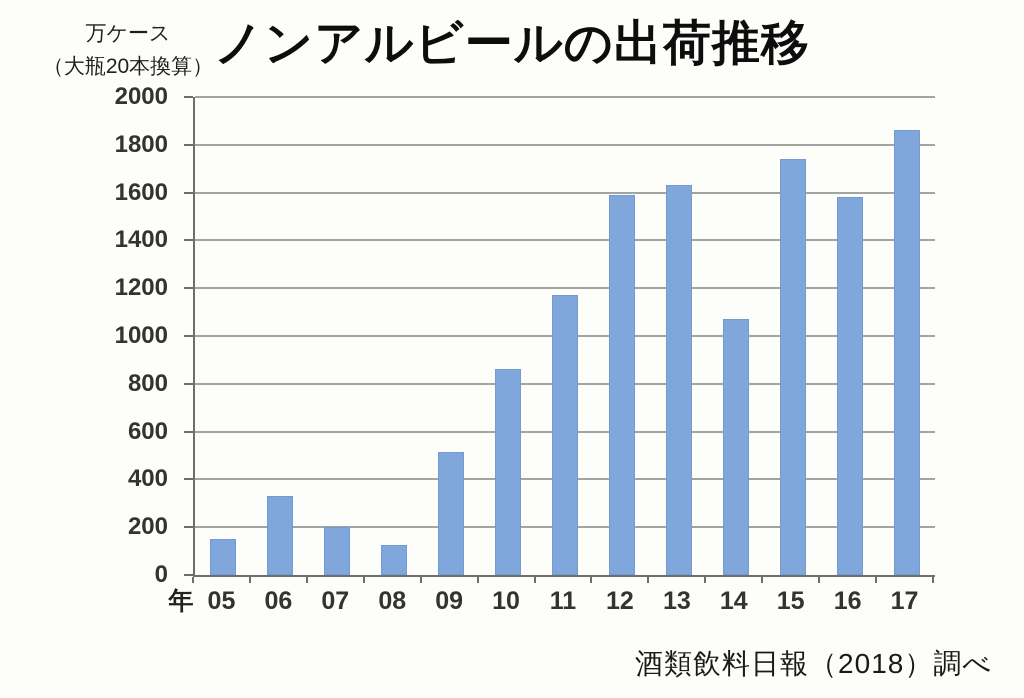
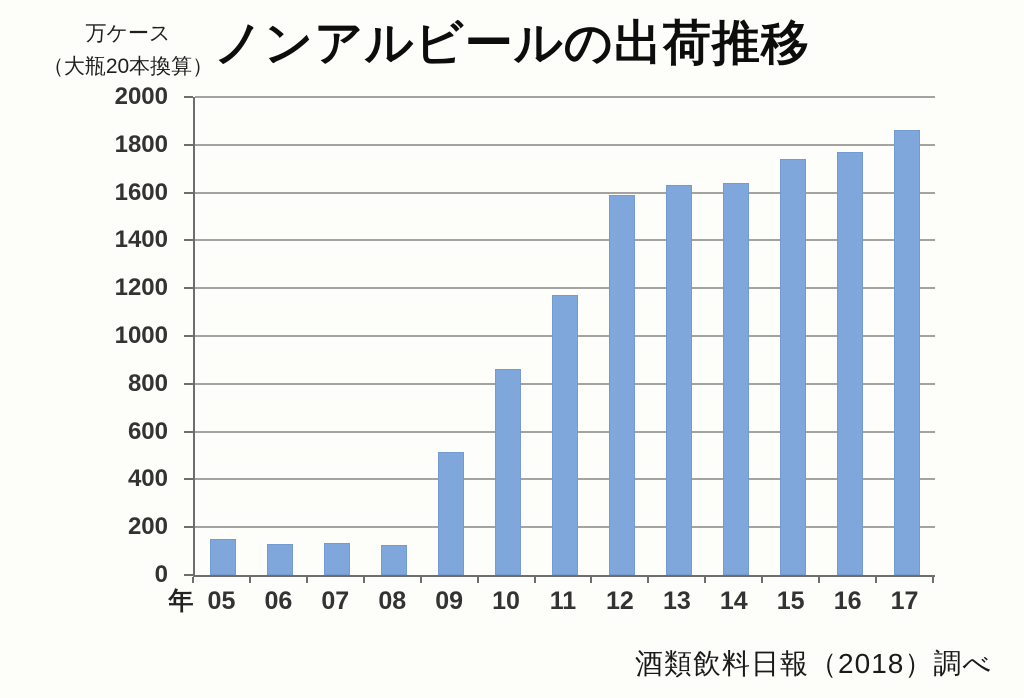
06: 330 -> 130
07: 200 -> 140
14: 1070 -> 1640
16: 1580 -> 1770
